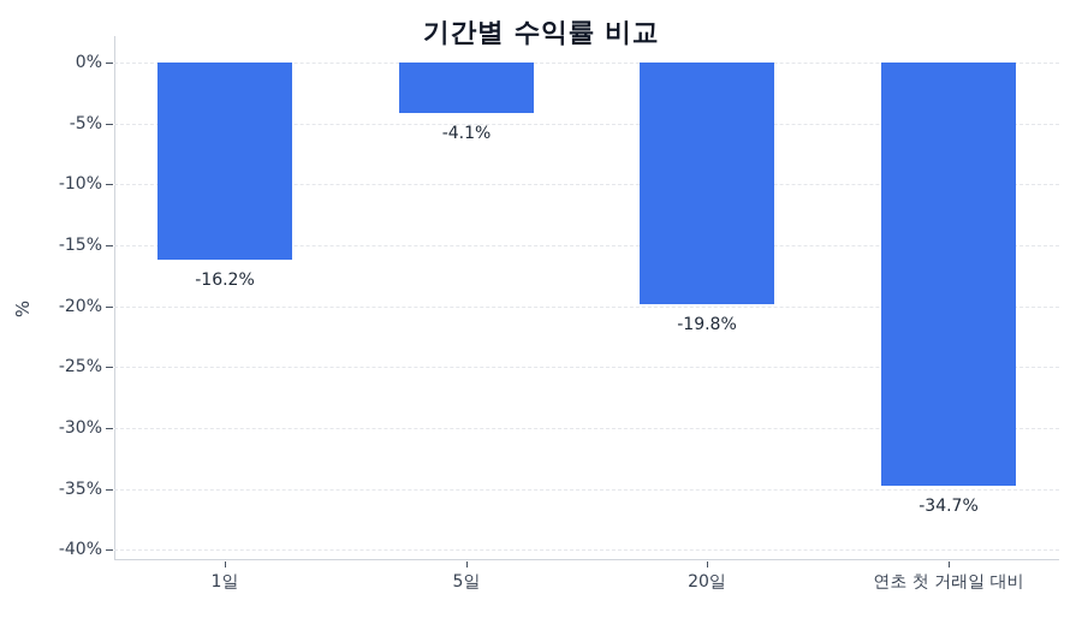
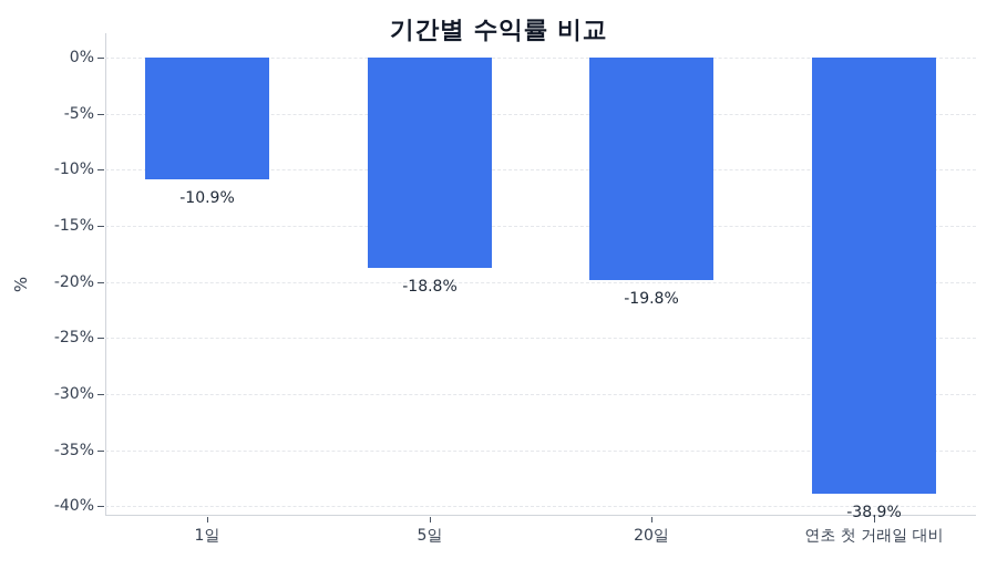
1일: -16.2% -> -10.9%
5일: -4.1% -> -18.8%
연초 첫 거래일 대비: -34.7% -> -38.9%
